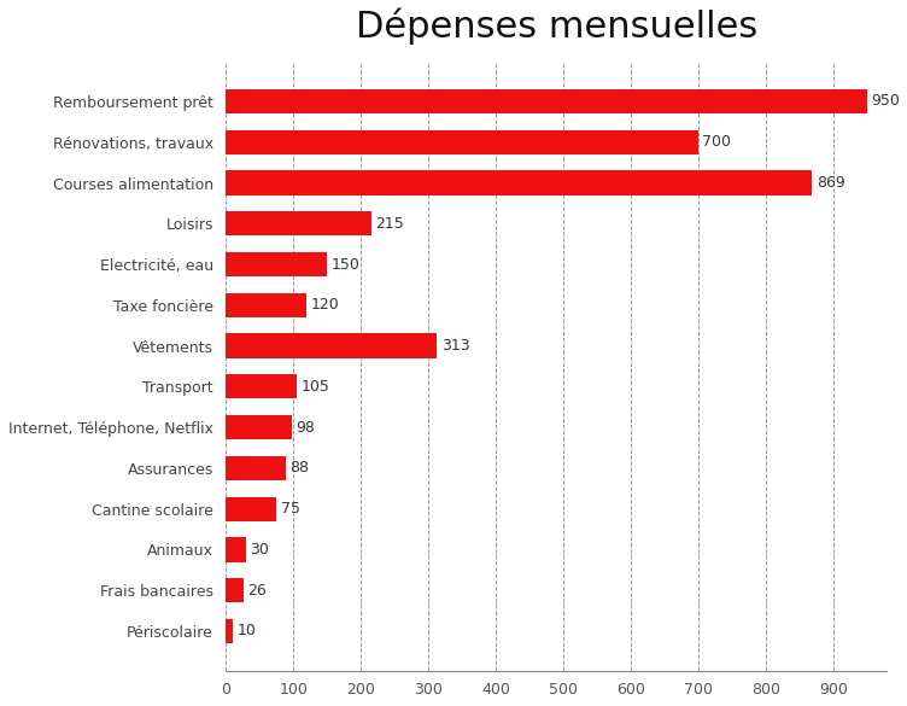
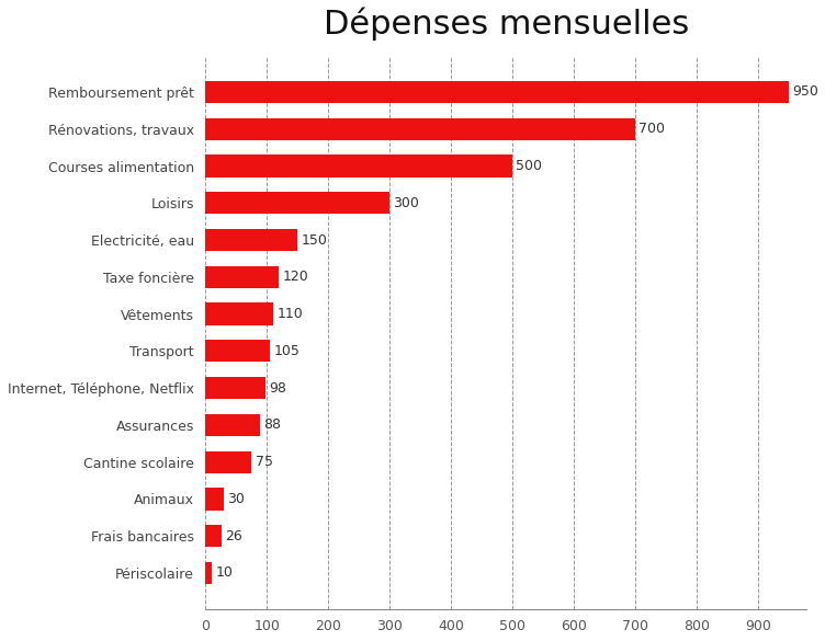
Courses alimentation: 869 -> 500
Loisirs: 215 -> 300
Vêtements: 313 -> 110
